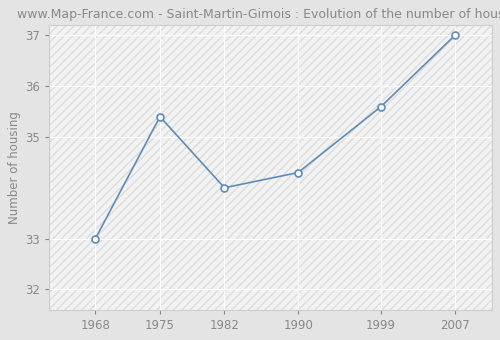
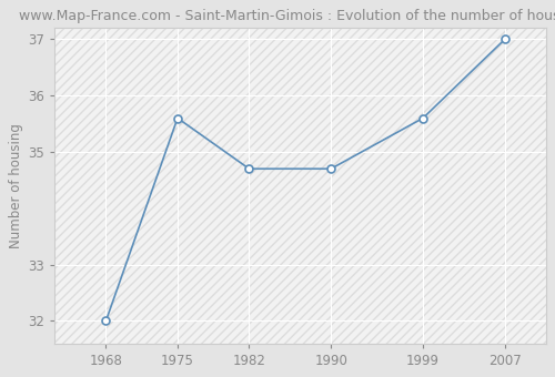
1968: 33.0 -> 32.0
1975: 35.4 -> 35.6
1982: 34.0 -> 34.7
1990: 34.3 -> 34.7
